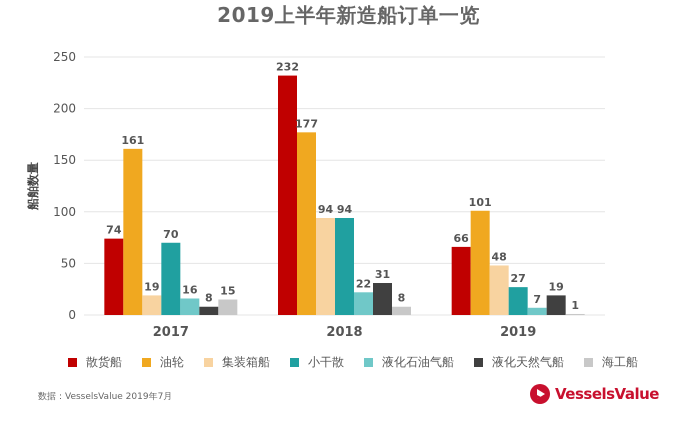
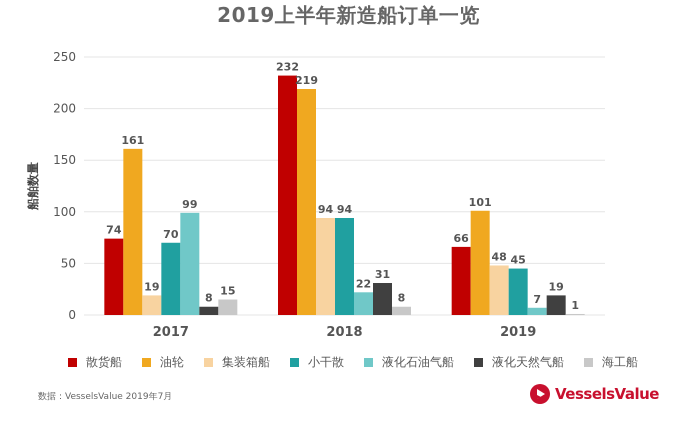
液化石油气船/2017: 16 -> 99
油轮/2018: 177 -> 219
小干散/2019: 27 -> 45
